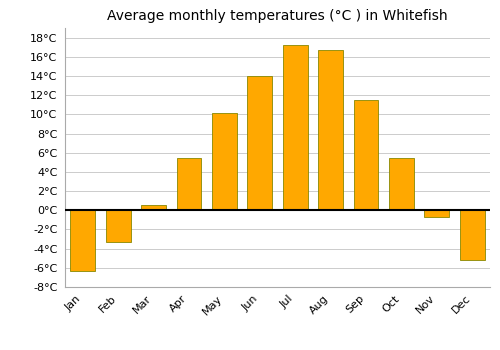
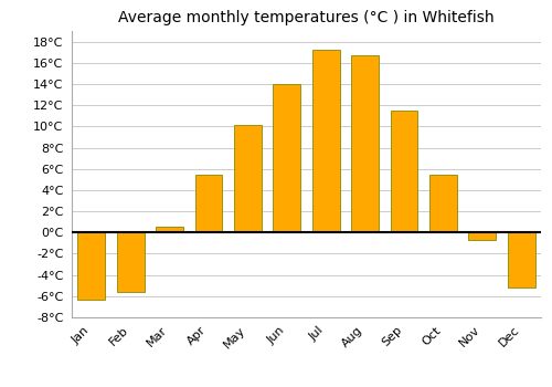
Feb: -3.3°C -> -5.6°C
